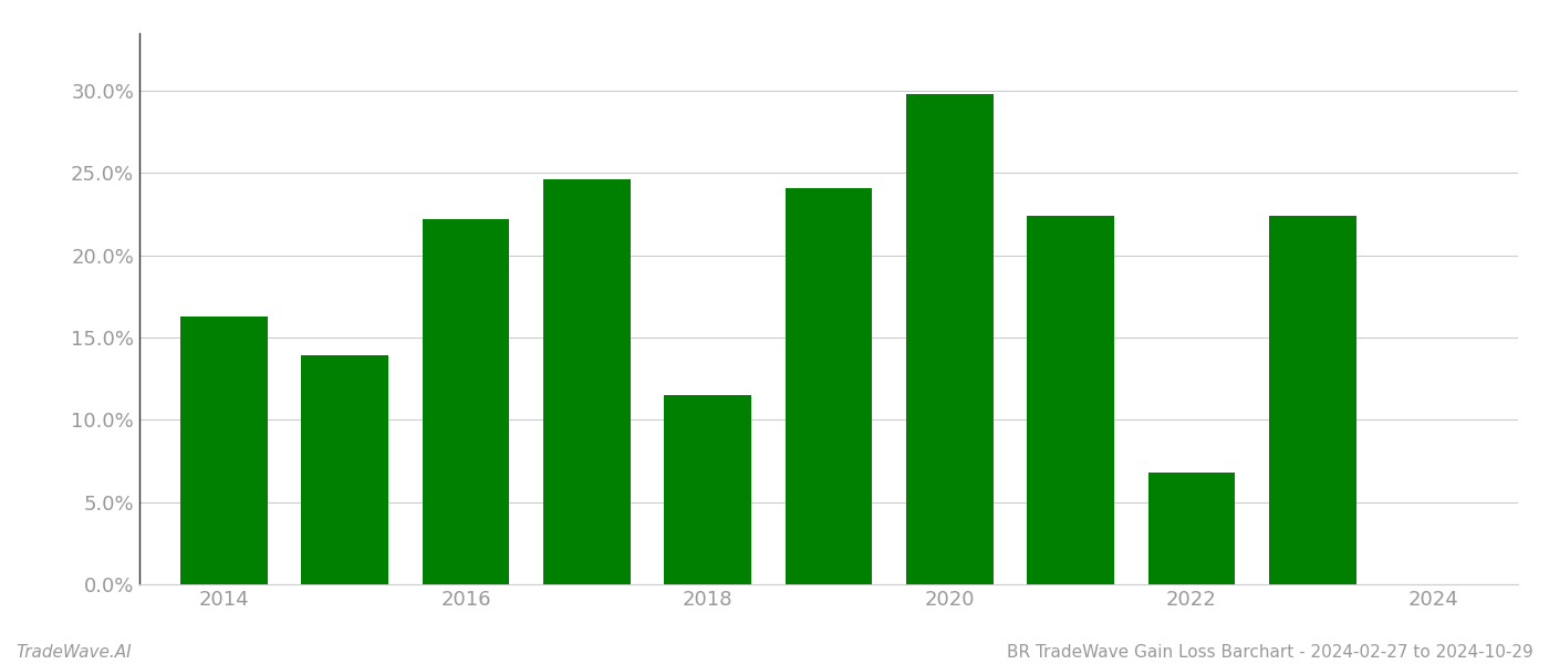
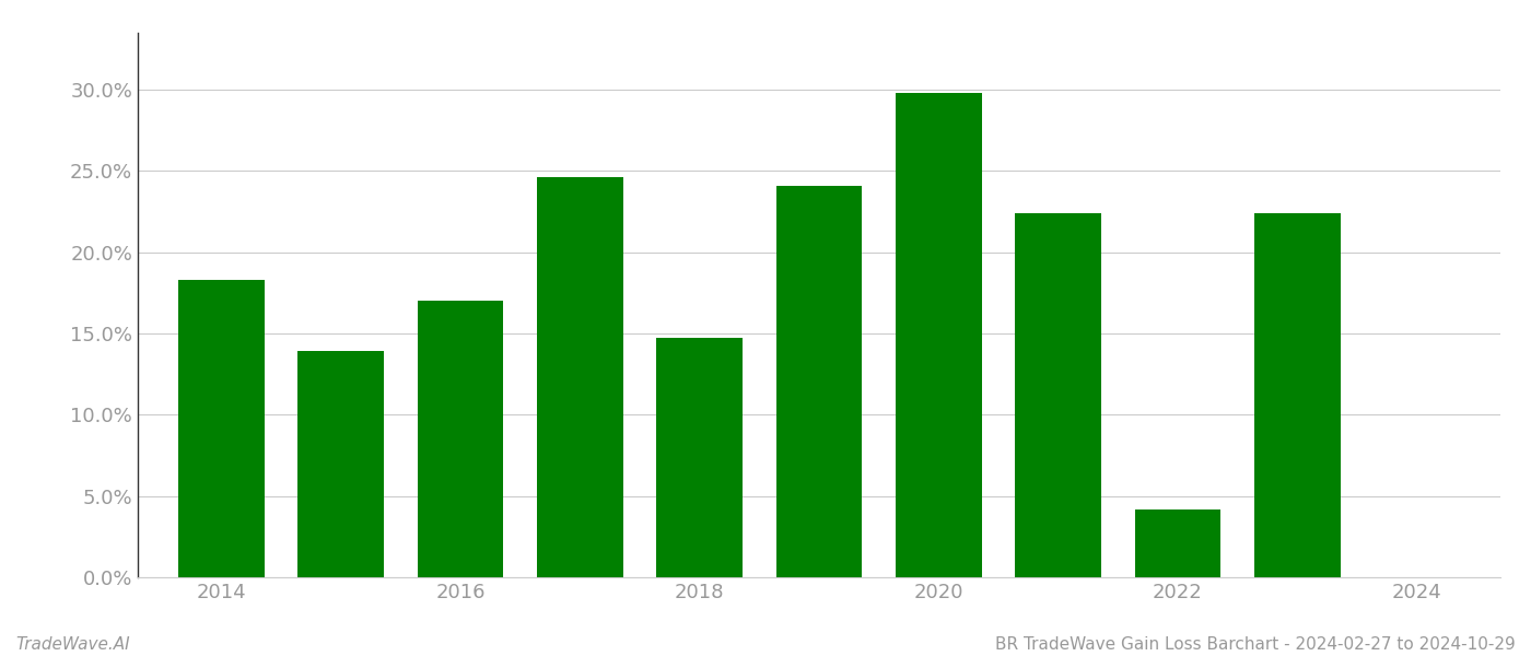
2014: 16.3% -> 18.3%
2016: 22.2% -> 17.0%
2018: 11.5% -> 14.7%
2022: 6.8% -> 4.2%
